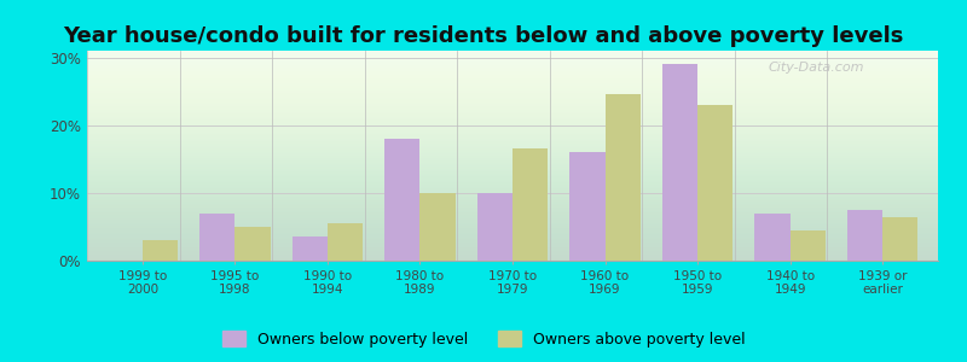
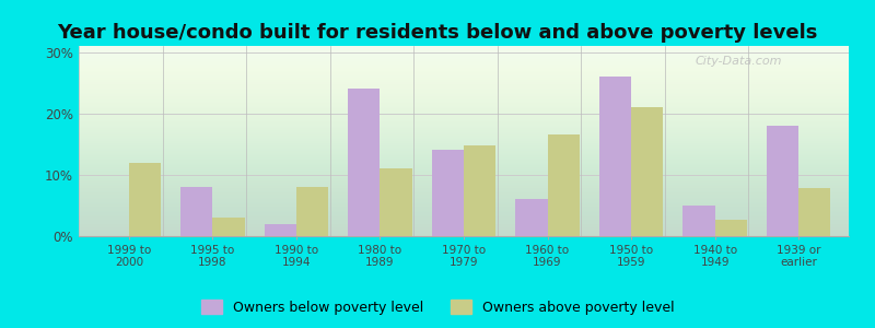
Owners above poverty level/1999 to 2000: 3.0% -> 12.0%
Owners below poverty level/1995 to 1998: 7.0% -> 8.0%
Owners above poverty level/1995 to 1998: 5.0% -> 3.0%
Owners below poverty level/1990 to 1994: 3.5% -> 2.0%
Owners above poverty level/1990 to 1994: 5.5% -> 8.0%
Owners below poverty level/1980 to 1989: 18.0% -> 24.0%
Owners above poverty level/1980 to 1989: 10.0% -> 11.0%
Owners below poverty level/1970 to 1979: 10.0% -> 14.0%
Owners above poverty level/1970 to 1979: 16.5% -> 14.8%
Owners below poverty level/1960 to 1969: 16.0% -> 6.0%
Owners above poverty level/1960 to 1969: 24.5% -> 16.6%
Owners below poverty level/1950 to 1959: 29.0% -> 26.0%
Owners above poverty level/1950 to 1959: 23.0% -> 21.0%
Owners below poverty level/1940 to 1949: 7.0% -> 5.0%
Owners above poverty level/1940 to 1949: 4.5% -> 2.6%
Owners below poverty level/1939 or earlier: 7.5% -> 18.0%
Owners above poverty level/1939 or earlier: 6.5% -> 7.8%
